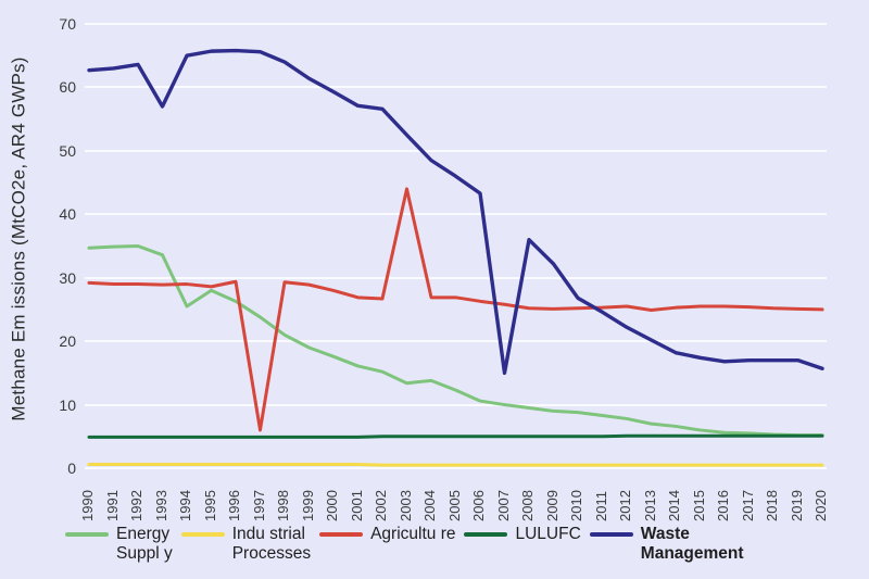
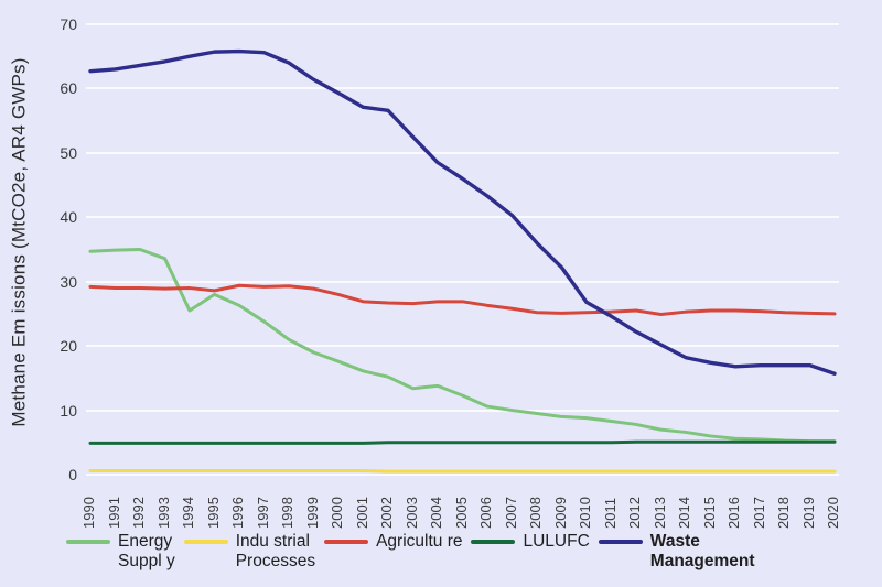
Waste Management/1993: 57 -> 64
Agricultu re/1997: 6 -> 29
Agricultu re/2003: 44 -> 27
Waste Management/2007: 15 -> 40
